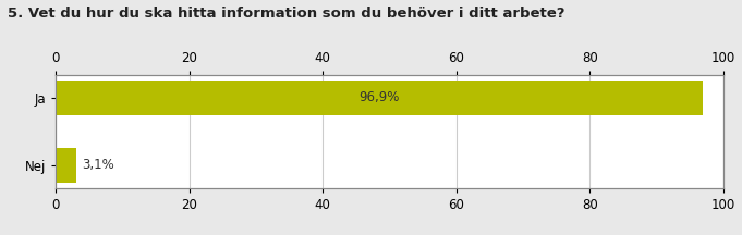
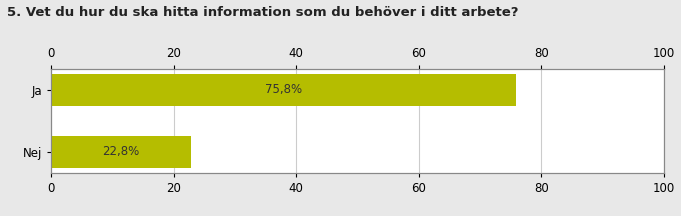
Ja: 96,9% -> 75,8%
Nej: 3,1% -> 22,8%
